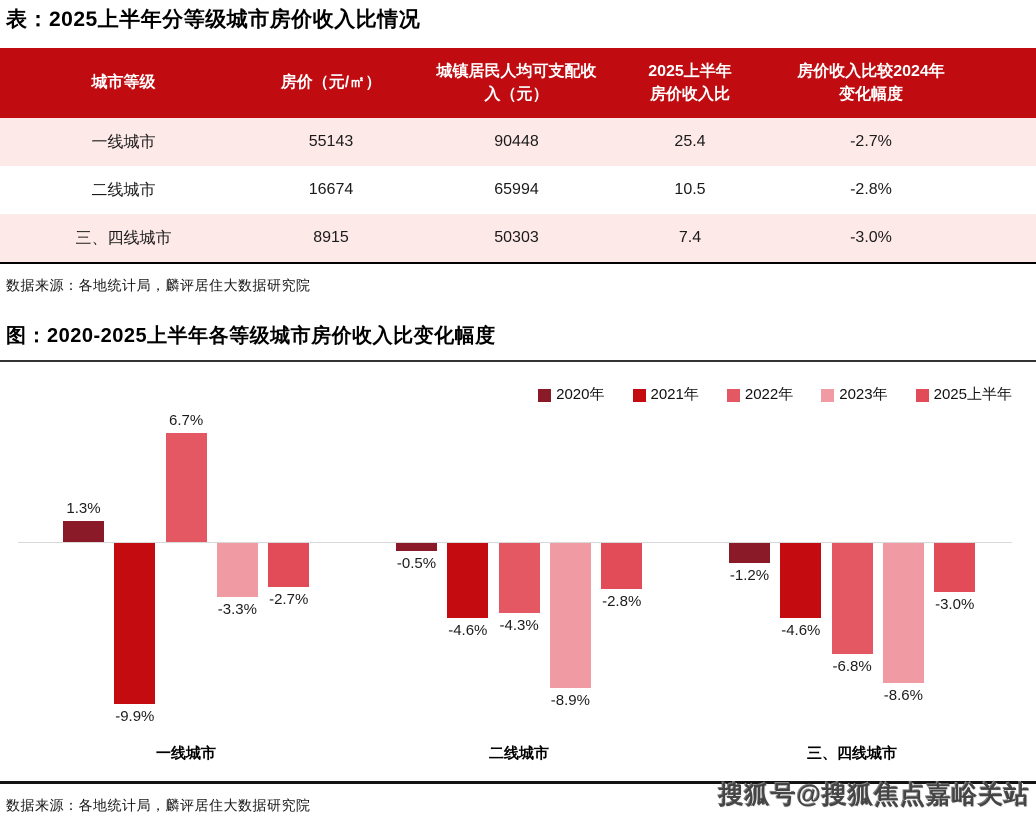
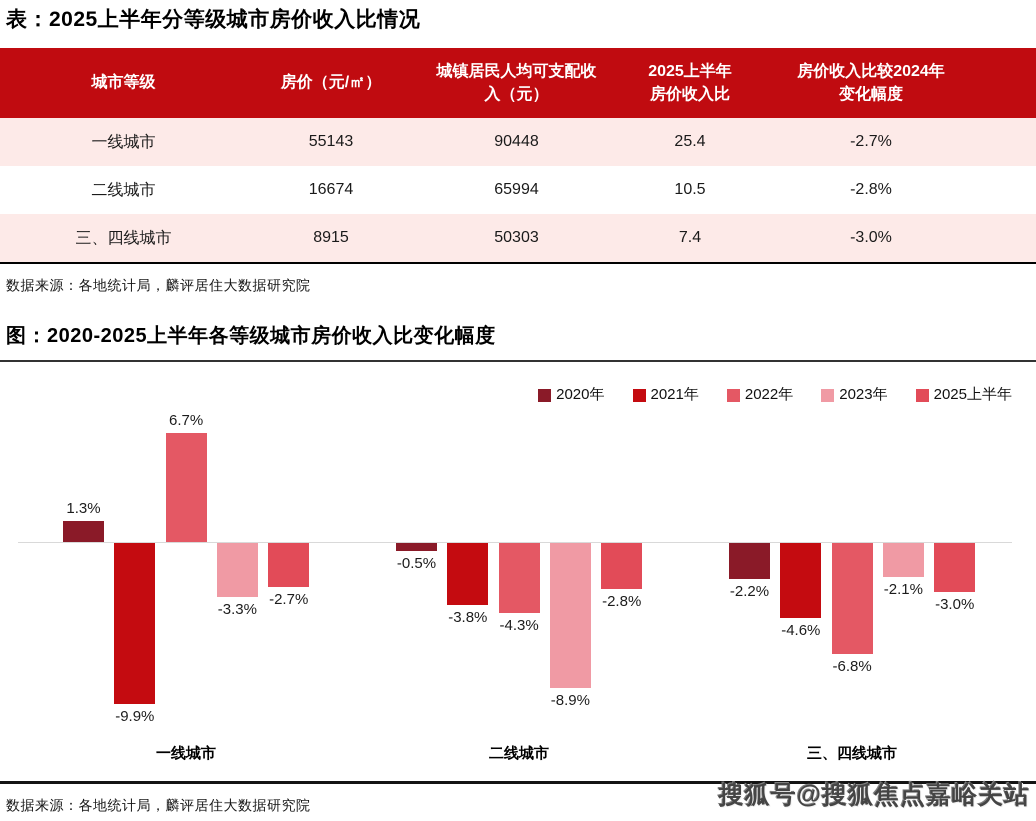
2021年/二线城市: -4.6% -> -3.8%
2020年/三、四线城市: -1.2% -> -2.2%
2023年/三、四线城市: -8.6% -> -2.1%
